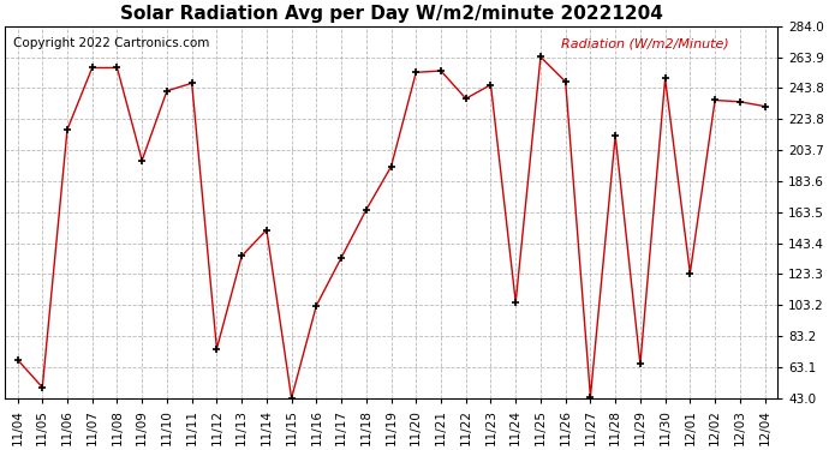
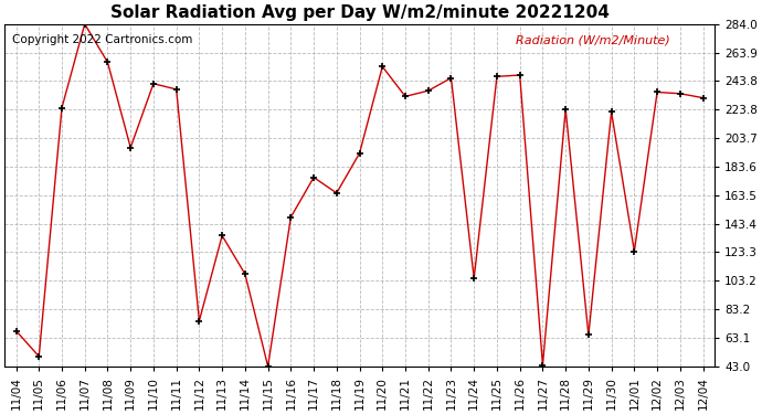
11/06: 217 -> 225
11/07: 257 -> 284
11/11: 247 -> 238
11/14: 152 -> 108
11/16: 103 -> 148
11/17: 134 -> 176
11/21: 255 -> 233
11/25: 264 -> 247
11/28: 213 -> 224
11/30: 250 -> 222
